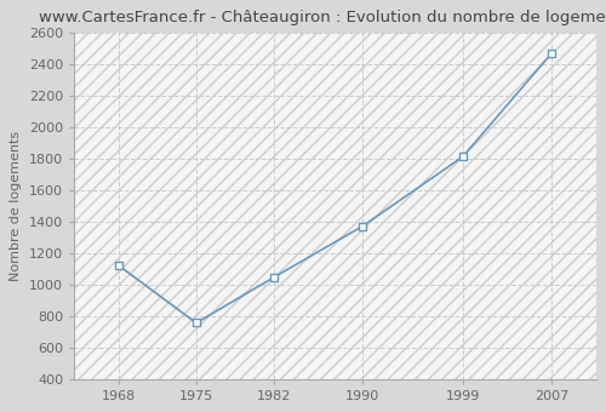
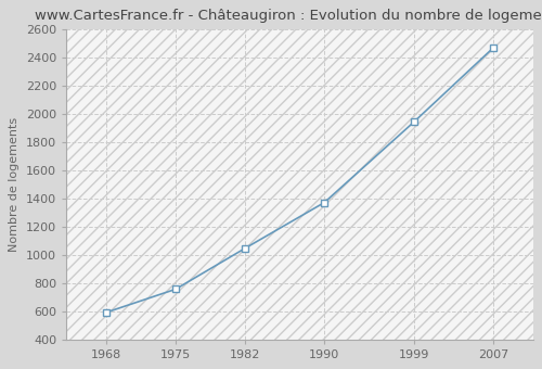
1968: 1120 -> 590
1999: 1810 -> 1940
